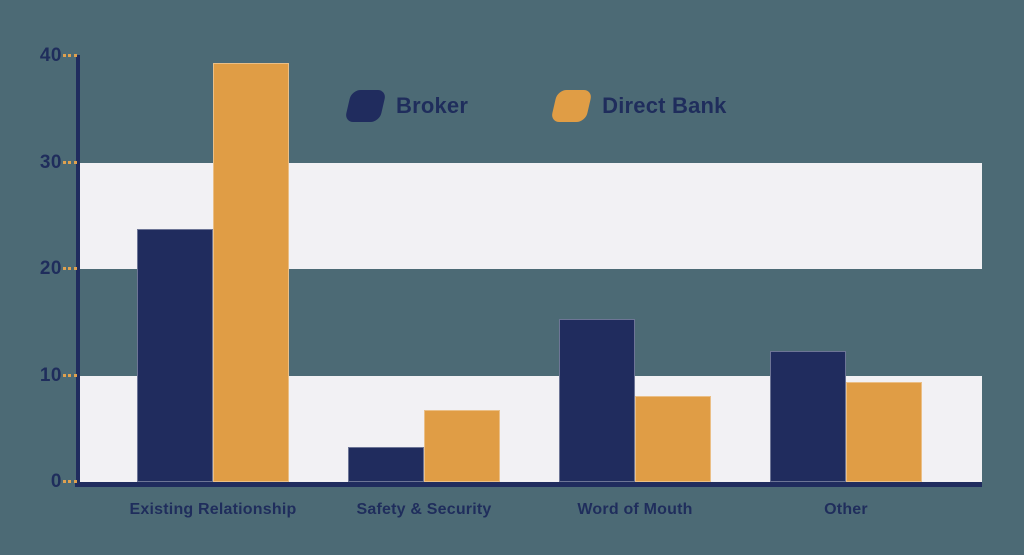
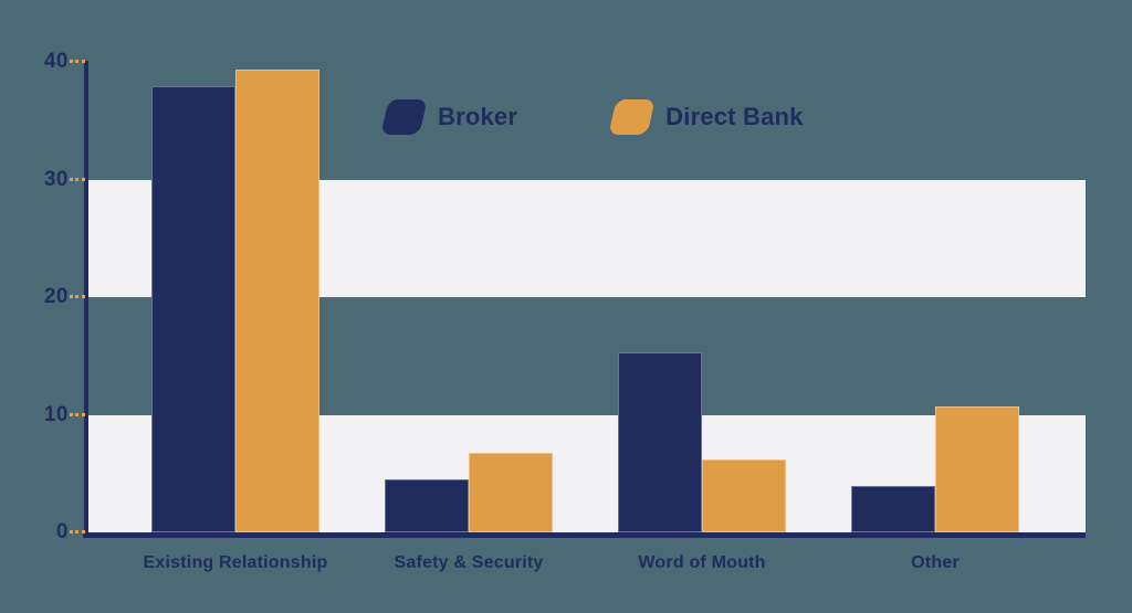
Broker/Existing Relationship: 23.8 -> 37.9
Broker/Safety & Security: 3.3 -> 4.5
Direct Bank/Word of Mouth: 8.1 -> 6.2
Broker/Other: 12.3 -> 3.9
Direct Bank/Other: 9.4 -> 10.7
